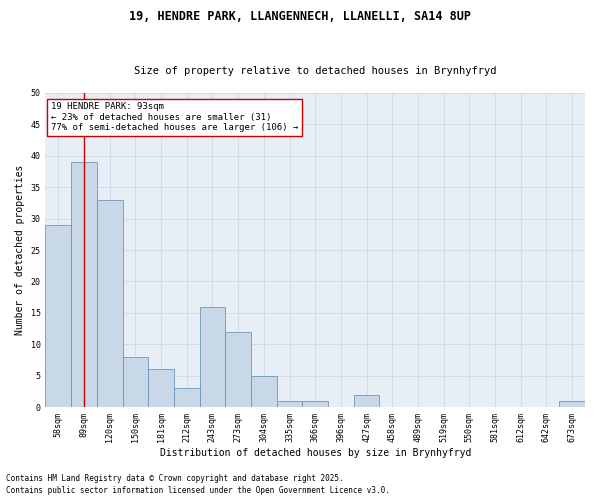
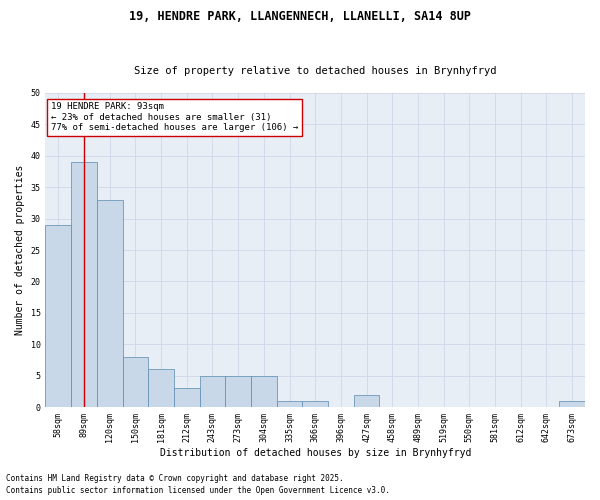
243sqm: 16 -> 5
273sqm: 12 -> 5
